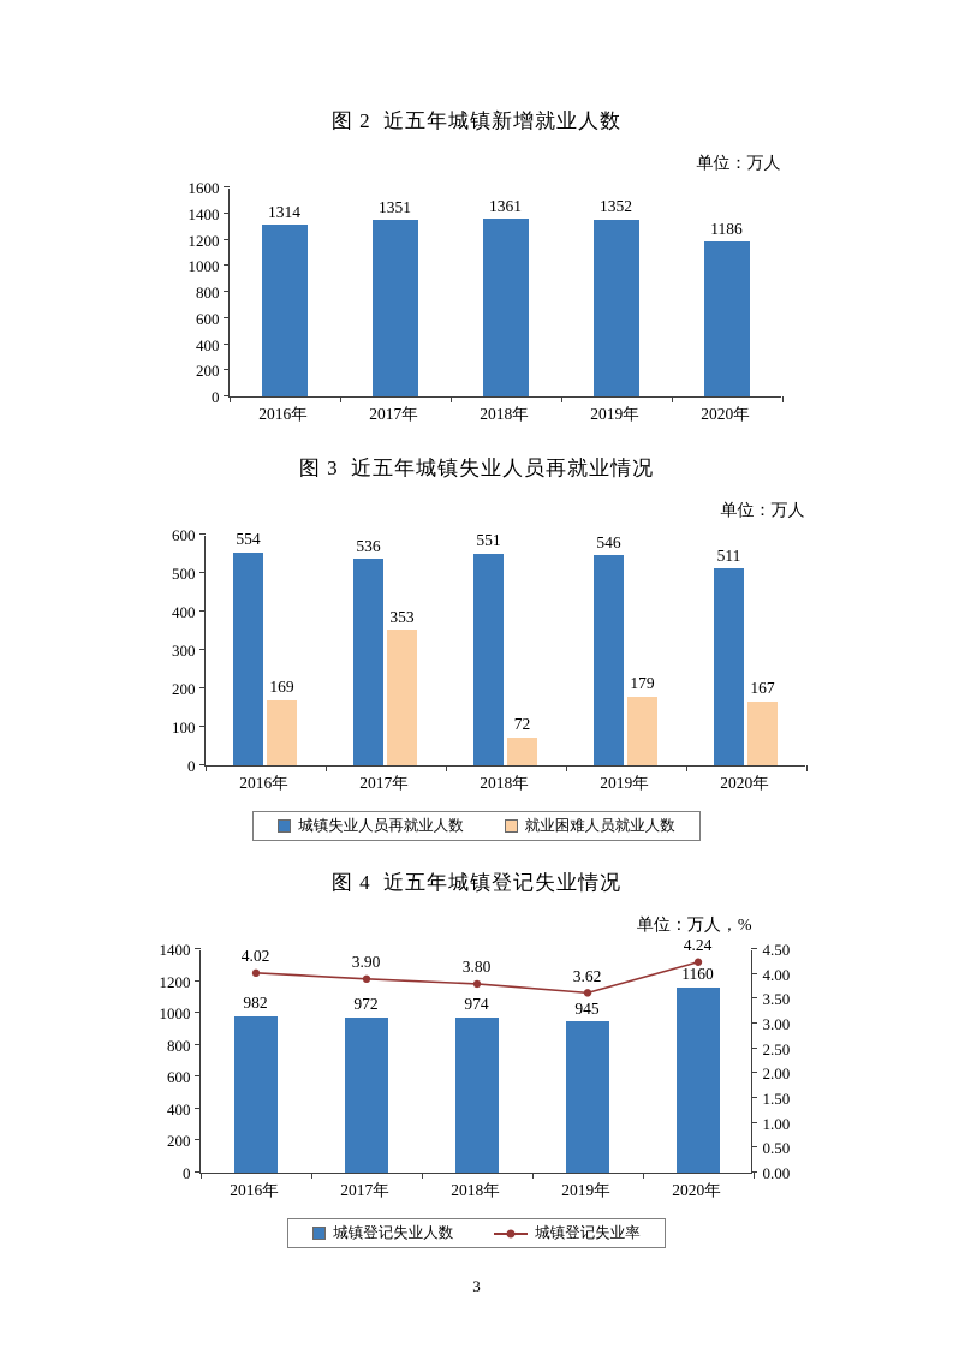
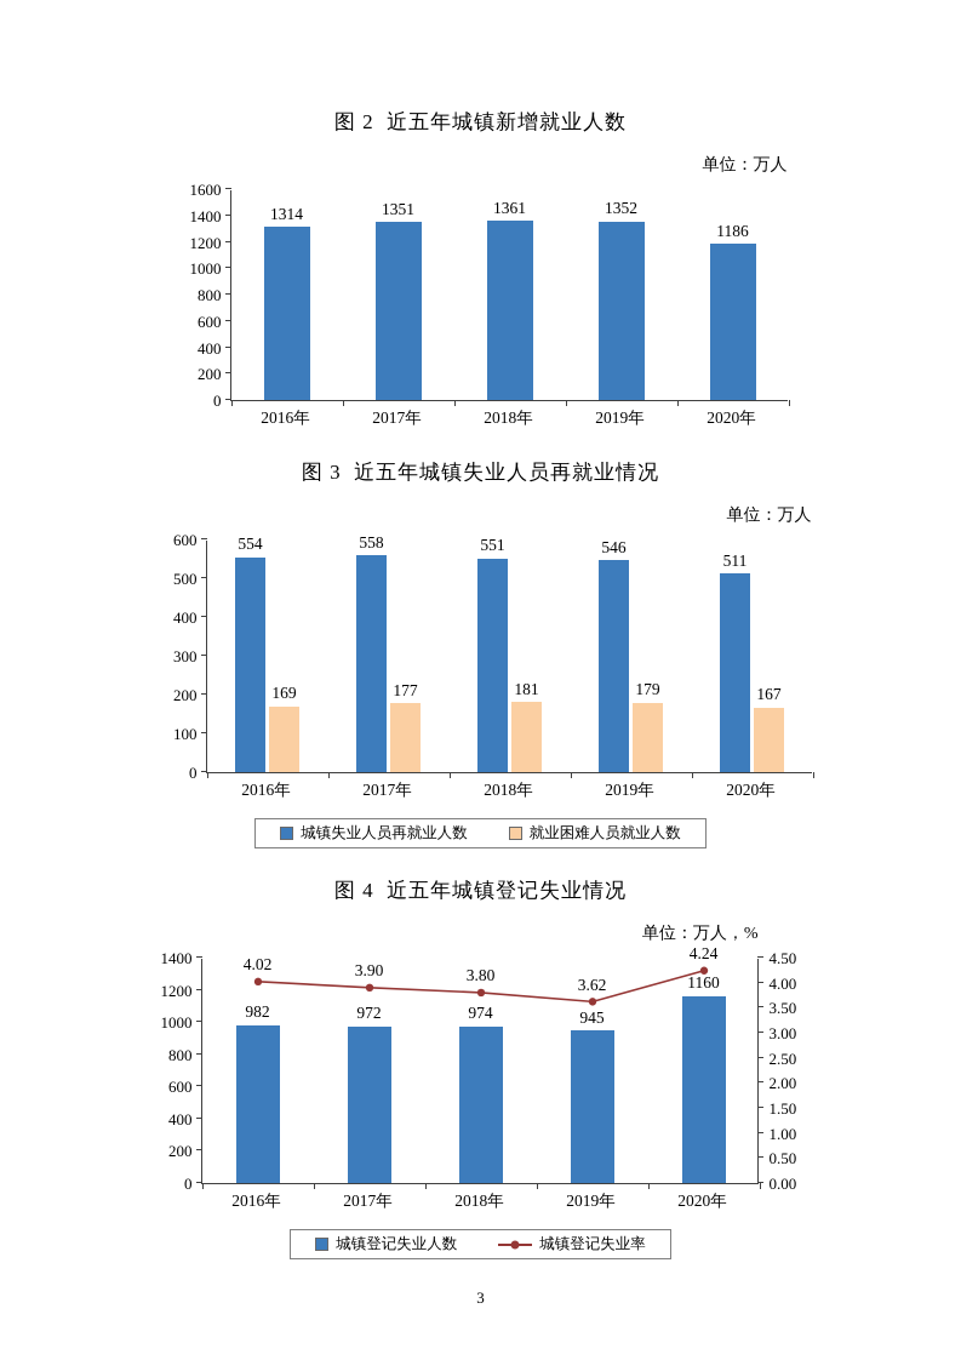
图 3 近五年城镇失业人员再就业情况/城镇失业人员再就业人数/2017年: 536 -> 558
图 3 近五年城镇失业人员再就业情况/就业困难人员就业人数/2017年: 353 -> 177
图 3 近五年城镇失业人员再就业情况/就业困难人员就业人数/2018年: 72 -> 181
